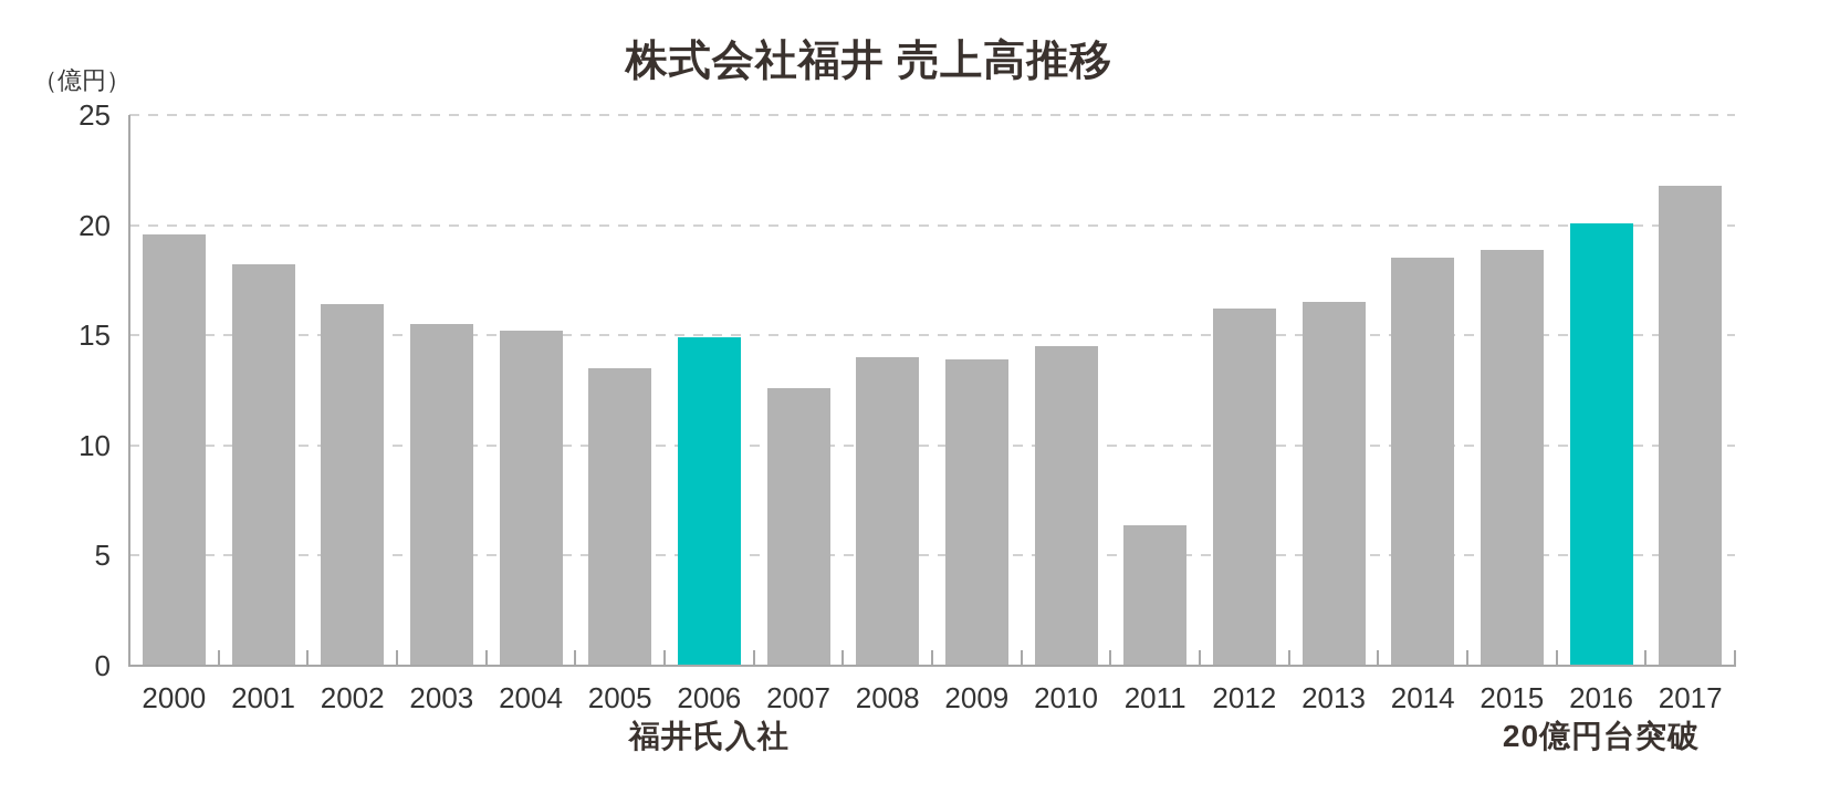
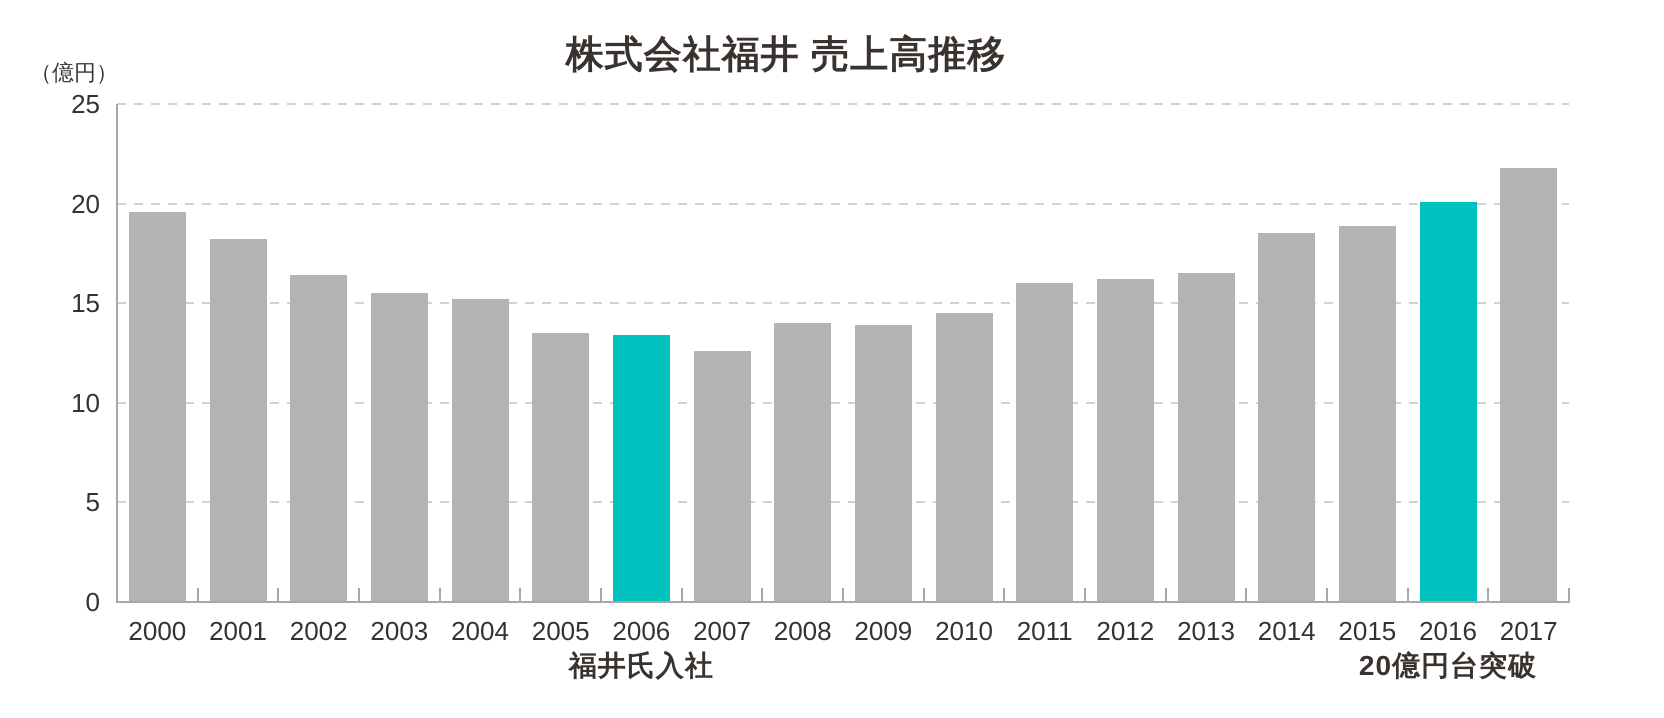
2006: 14.9 -> 13.4
2011: 6.4 -> 16.0
